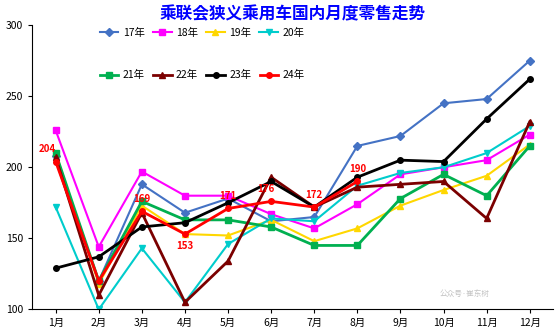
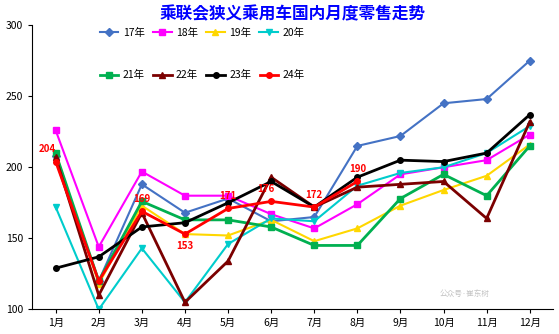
23年/11月: 234 -> 210
23年/12月: 262 -> 237
